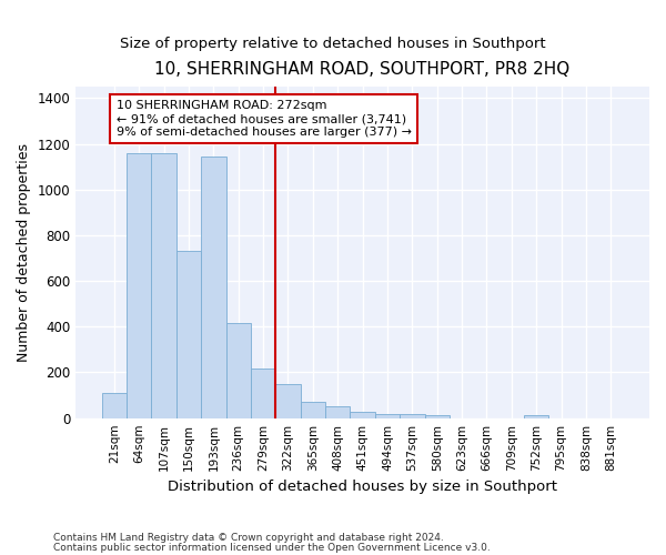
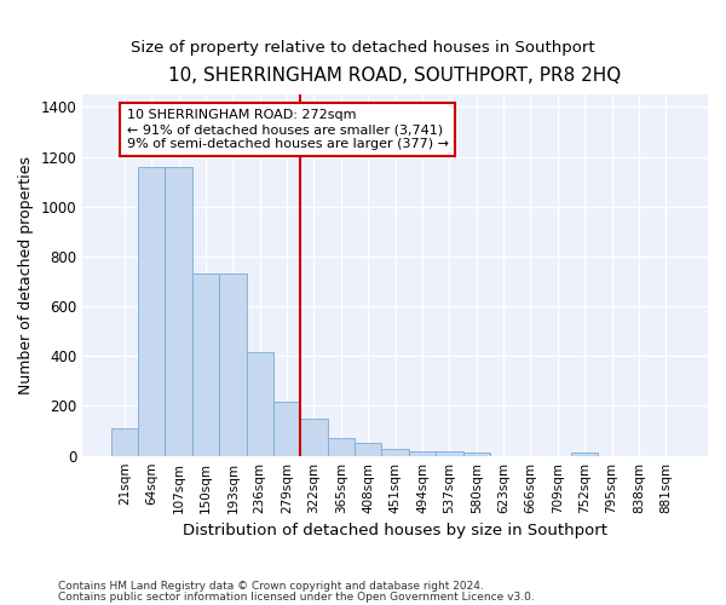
193sqm: 1145 -> 730
